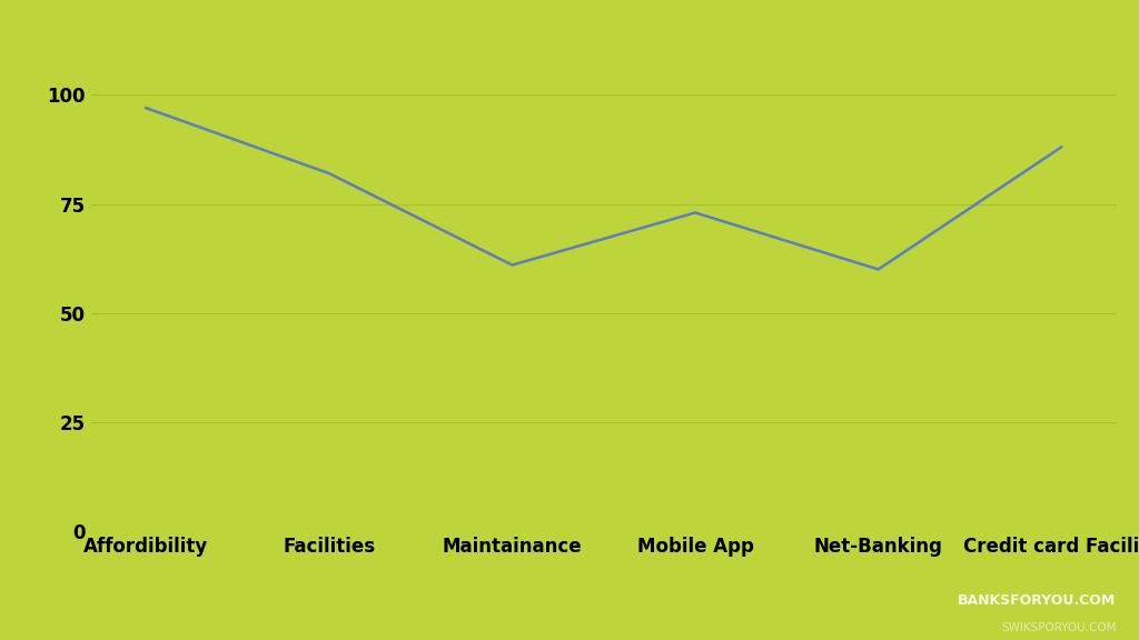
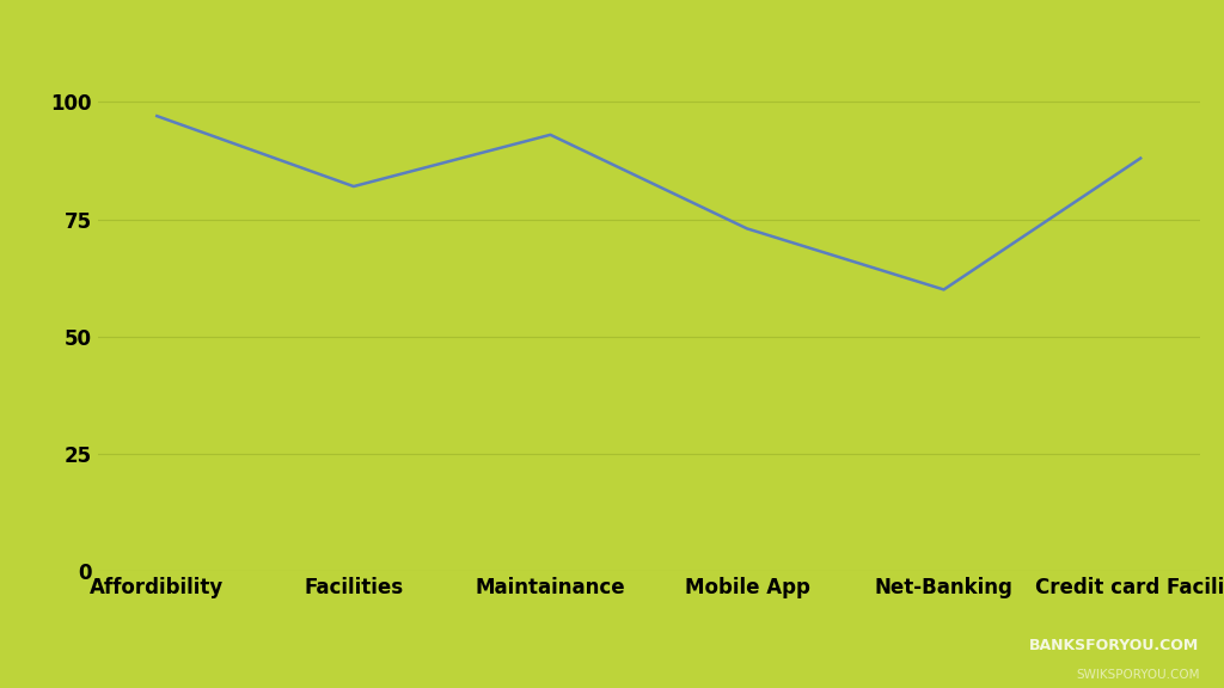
Maintainance: 61 -> 93
